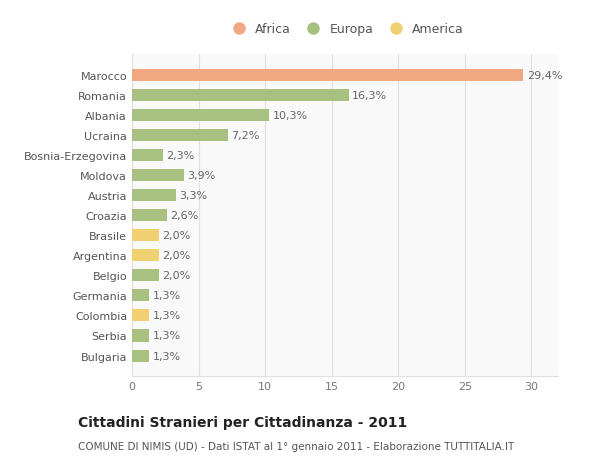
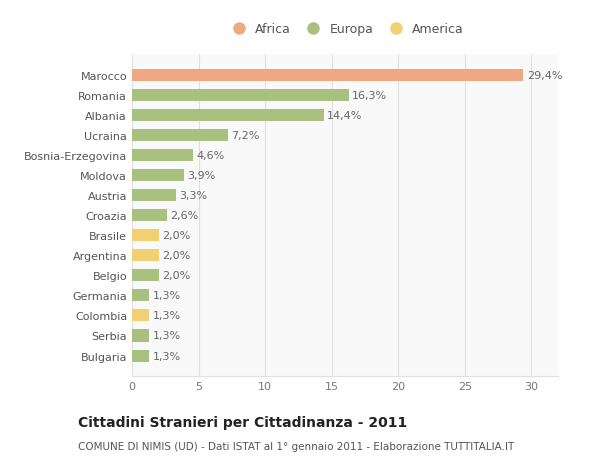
Albania: 10,3% -> 14,4%
Bosnia-Erzegovina: 2,3% -> 4,6%
